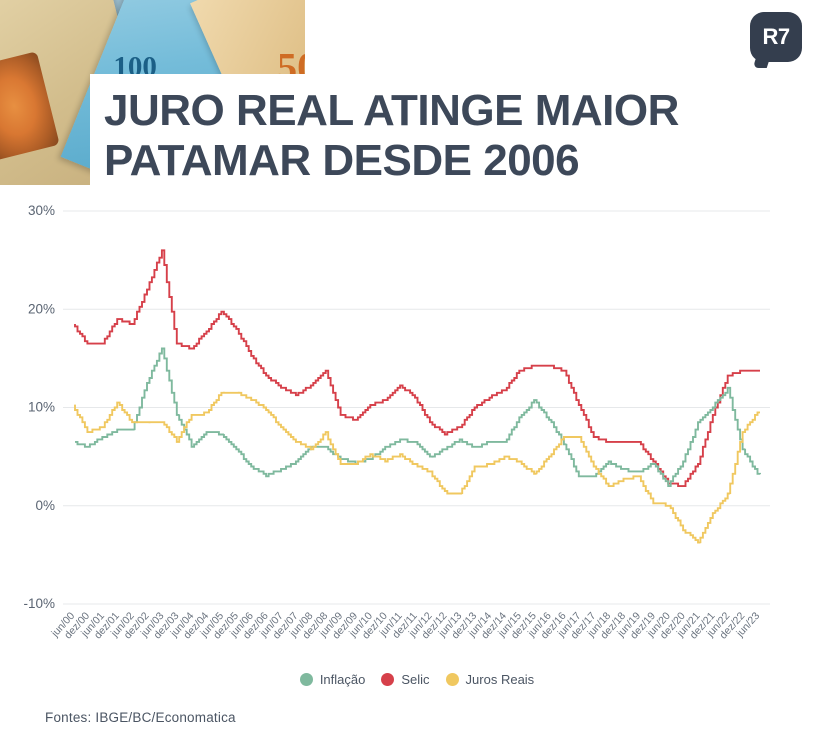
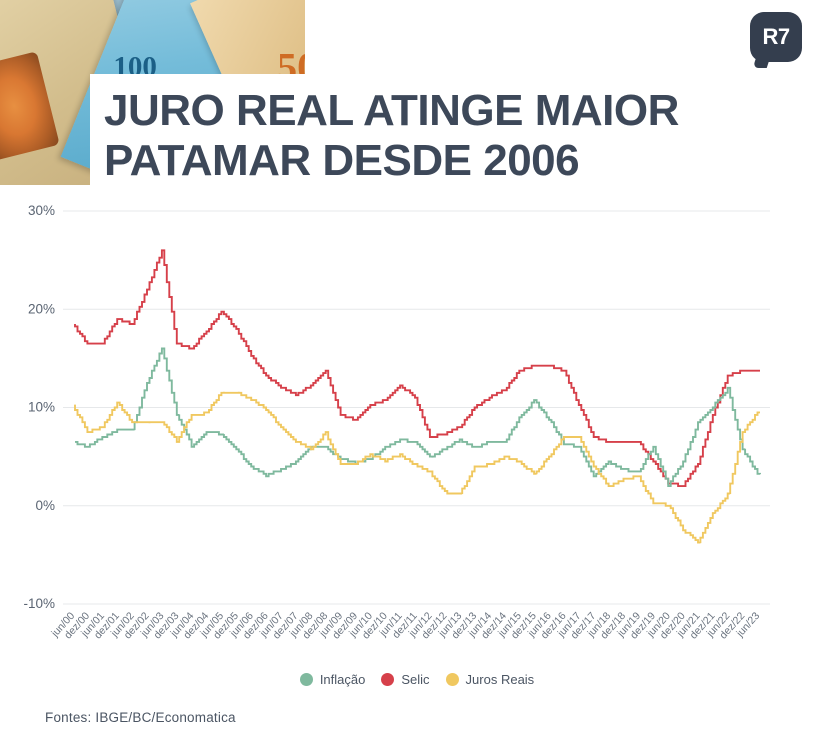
Selic/jun/12: 8% -> 7%
Inflação/jun/17: 3% -> 6%
Inflação/dez/19: 4% -> 6%
